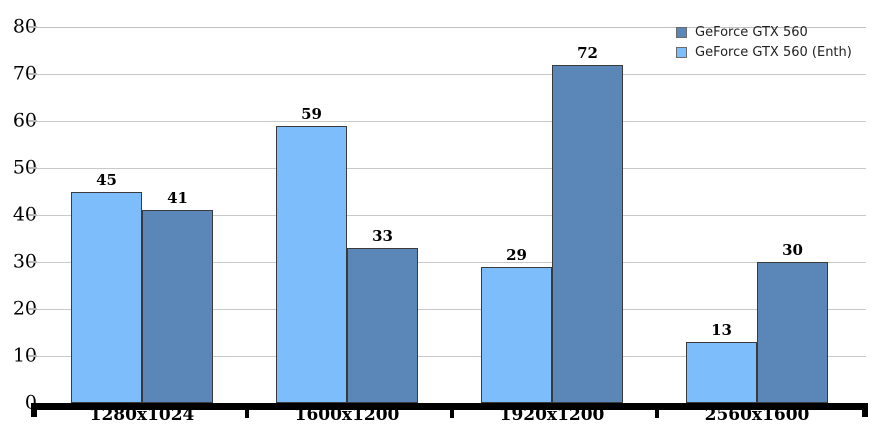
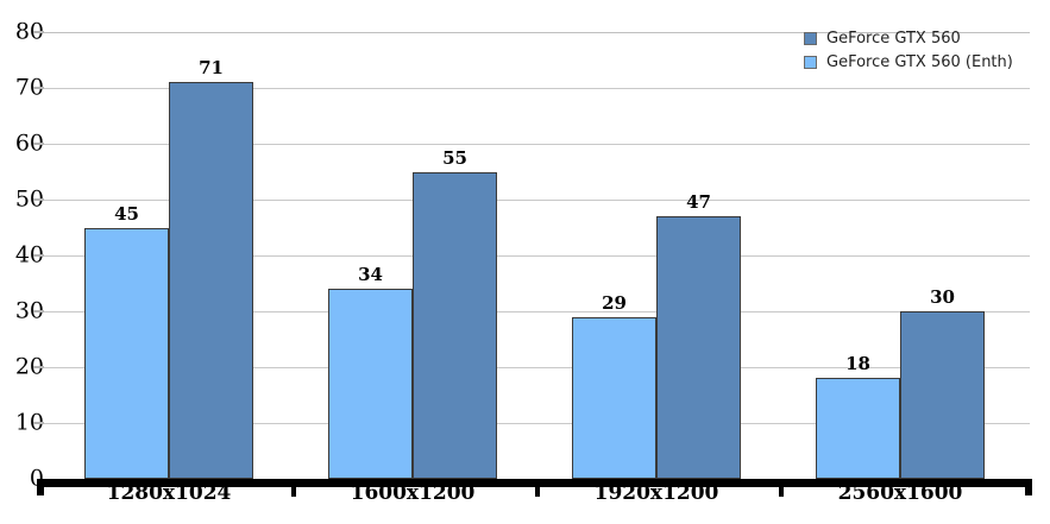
GeForce GTX 560/1280x1024: 41 -> 71
GeForce GTX 560 (Enth)/1600x1200: 59 -> 34
GeForce GTX 560/1600x1200: 33 -> 55
GeForce GTX 560/1920x1200: 72 -> 47
GeForce GTX 560 (Enth)/2560x1600: 13 -> 18
